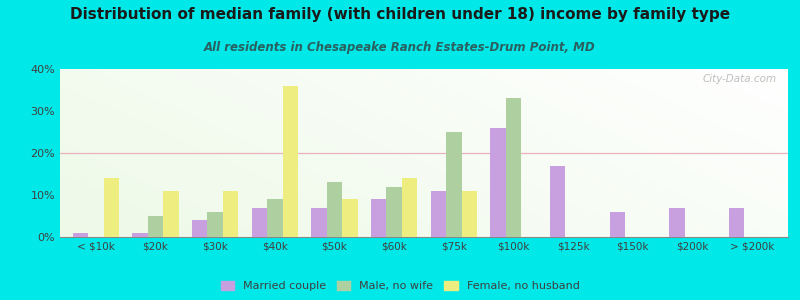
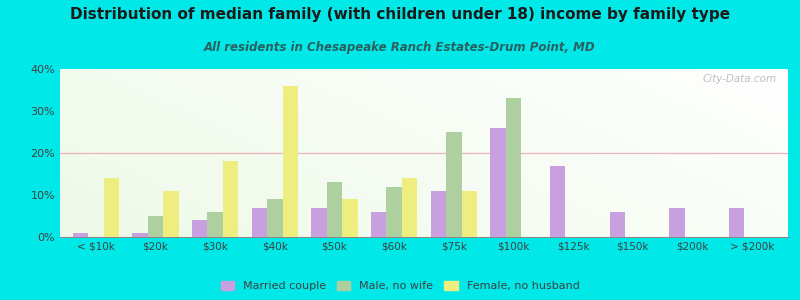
Female, no husband/$30k: 11% -> 18%
Married couple/$60k: 9% -> 6%
